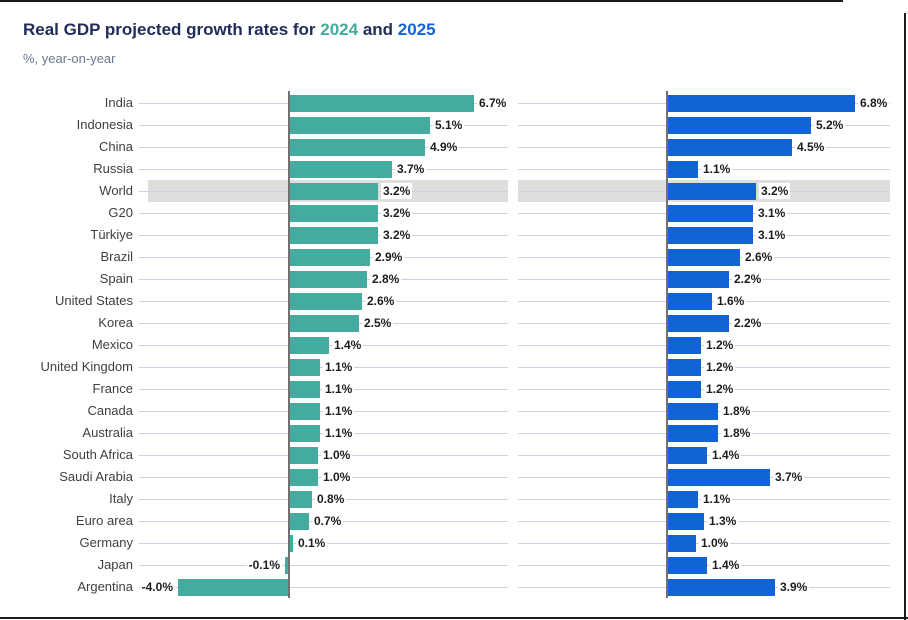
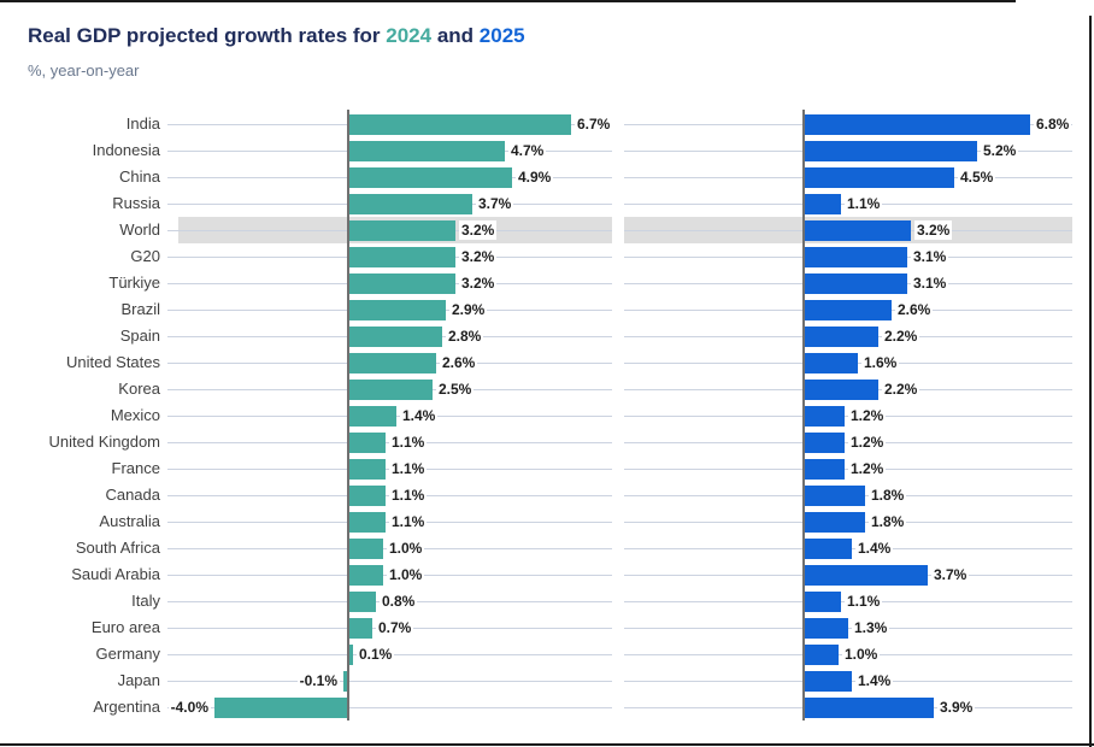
2024/Indonesia: 5.1% -> 4.7%
